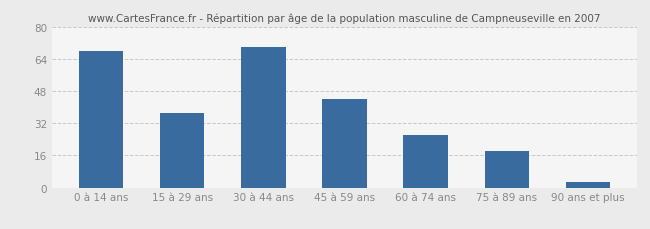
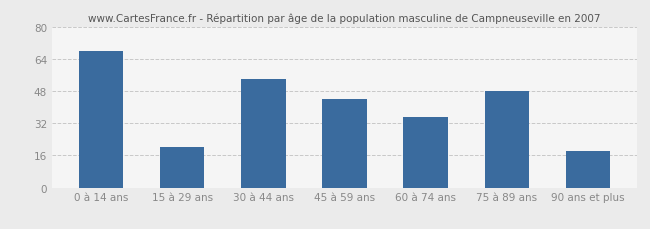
15 à 29 ans: 37 -> 20
30 à 44 ans: 70 -> 54
60 à 74 ans: 26 -> 35
75 à 89 ans: 18 -> 48
90 ans et plus: 3 -> 18
